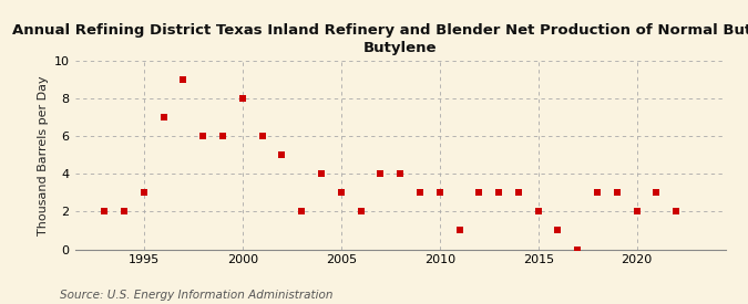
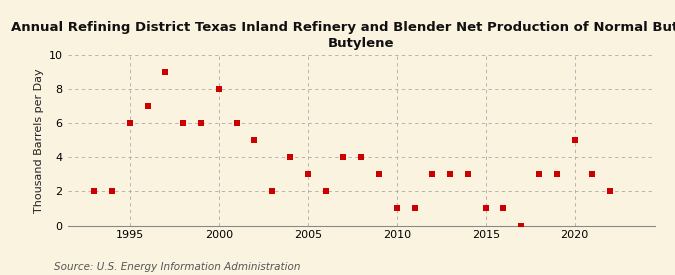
1995: 3 -> 6
2010: 3 -> 1
2015: 2 -> 1
2020: 2 -> 5
